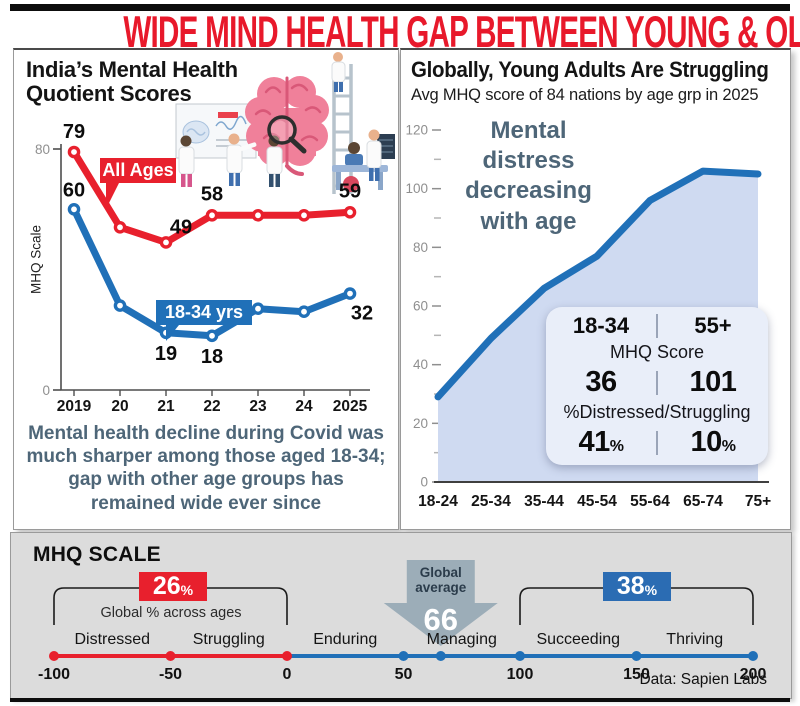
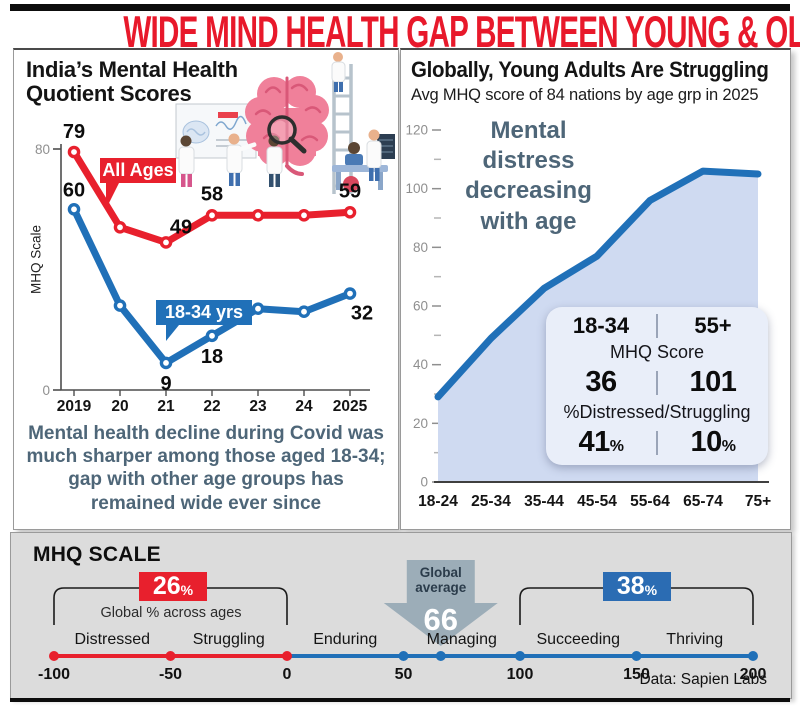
India’s Mental Health Quotient Scores/18-34 yrs/21: 19 -> 9
